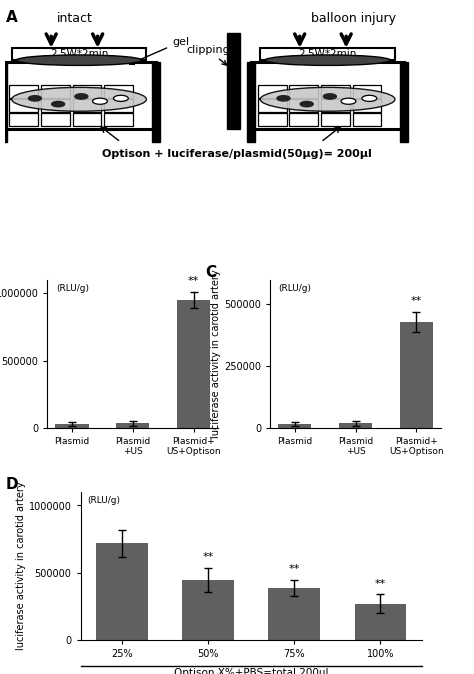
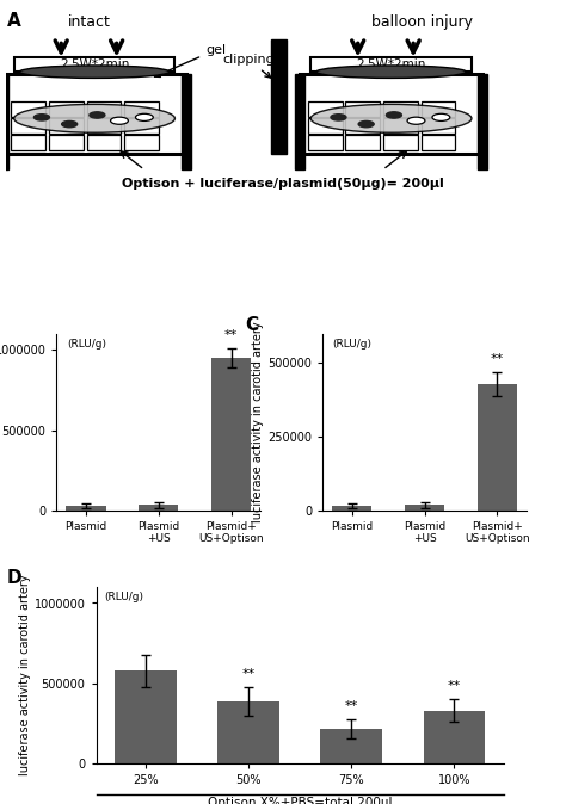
25%: 720000 -> 580000
50%: 450000 -> 390000
75%: 390000 -> 220000
100%: 270000 -> 330000
